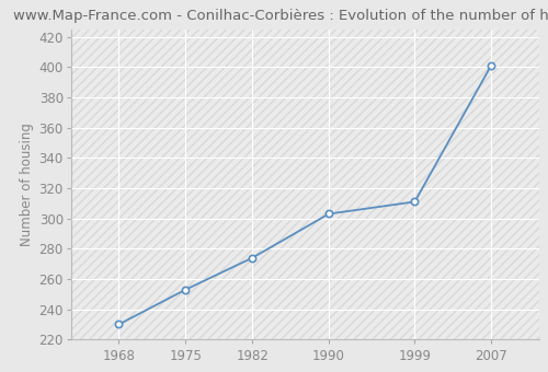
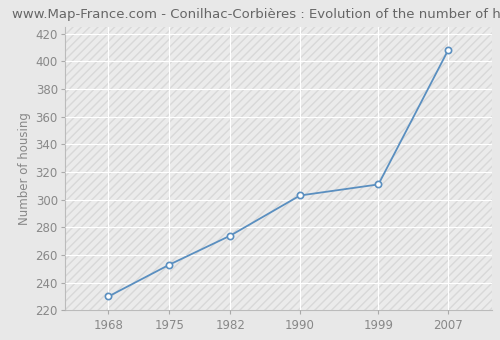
2007: 401 -> 408
